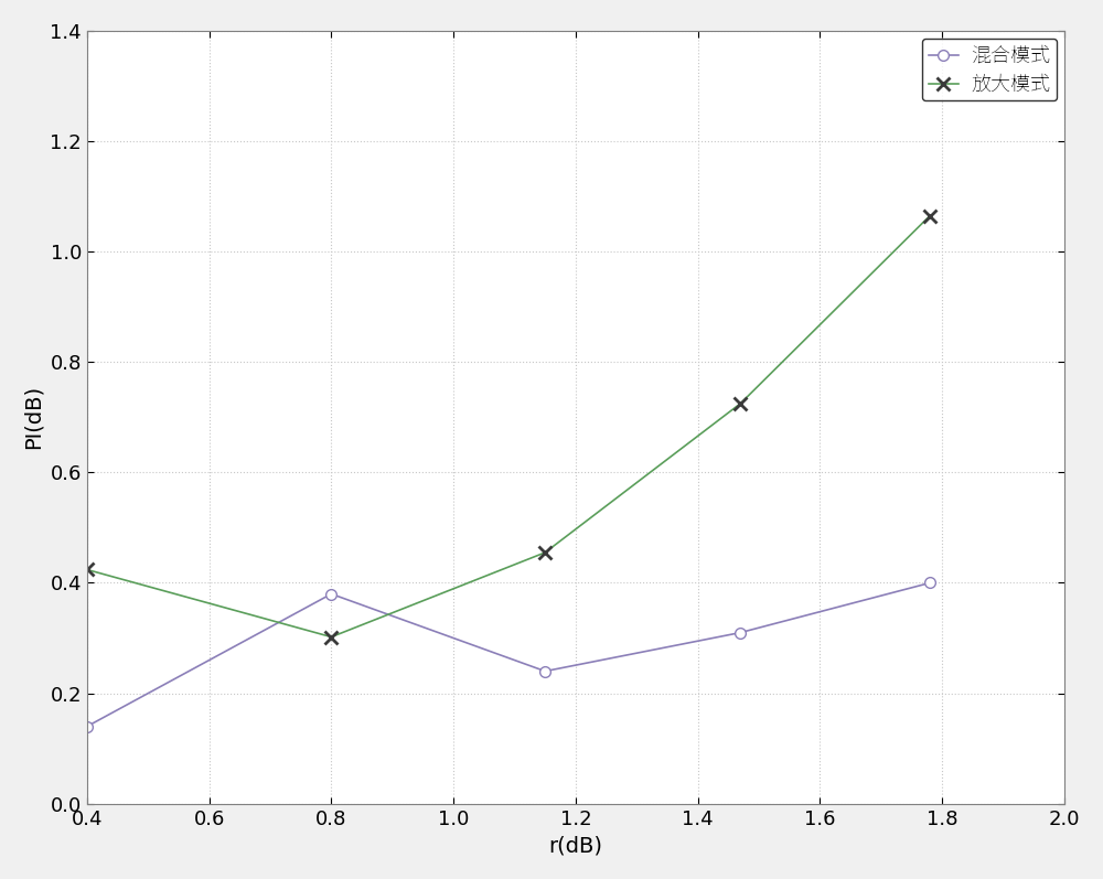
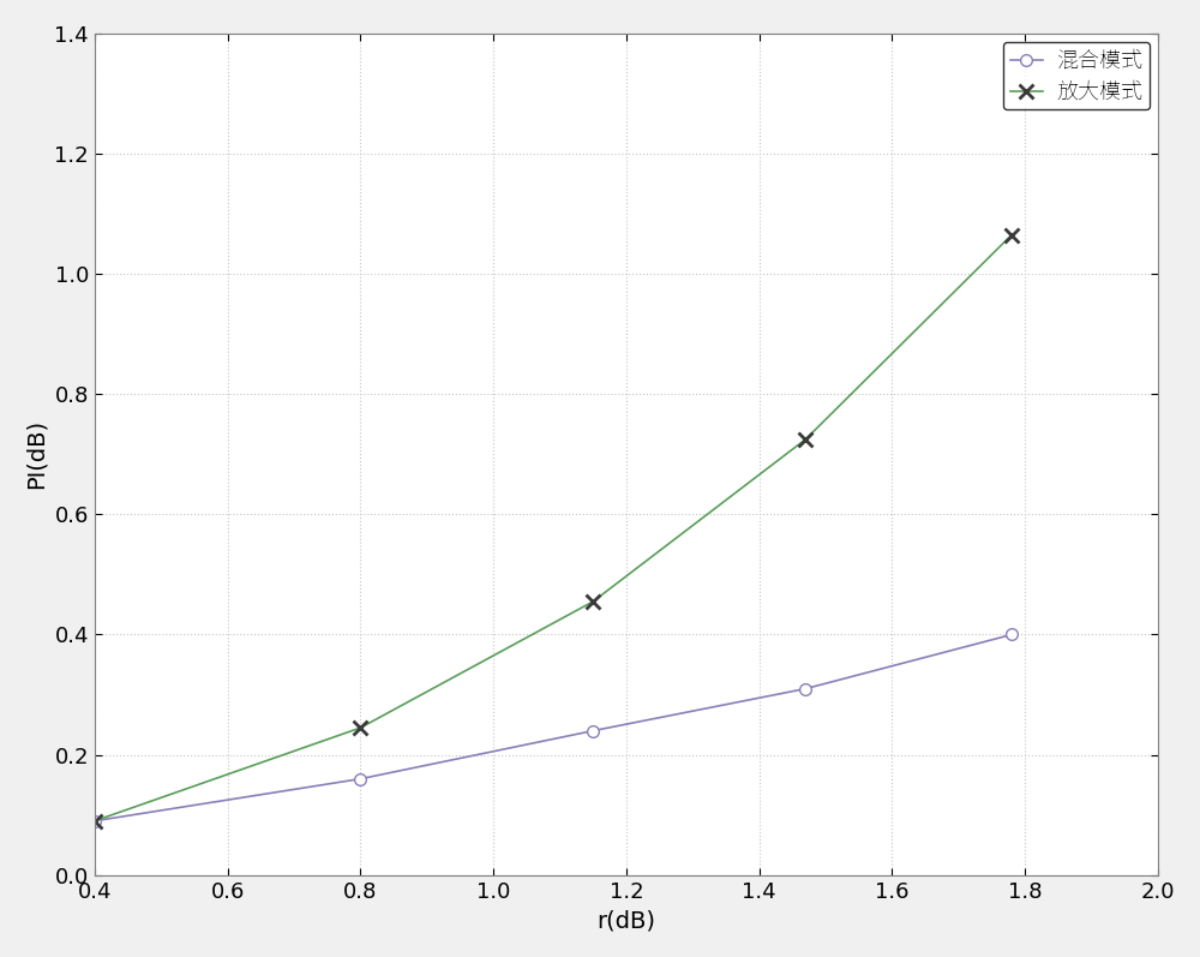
混合模式/0.4: 0.14 -> 0.09
放大模式/0.4: 0.424 -> 0.090
混合模式/0.8: 0.38 -> 0.16
放大模式/0.8: 0.302 -> 0.245
